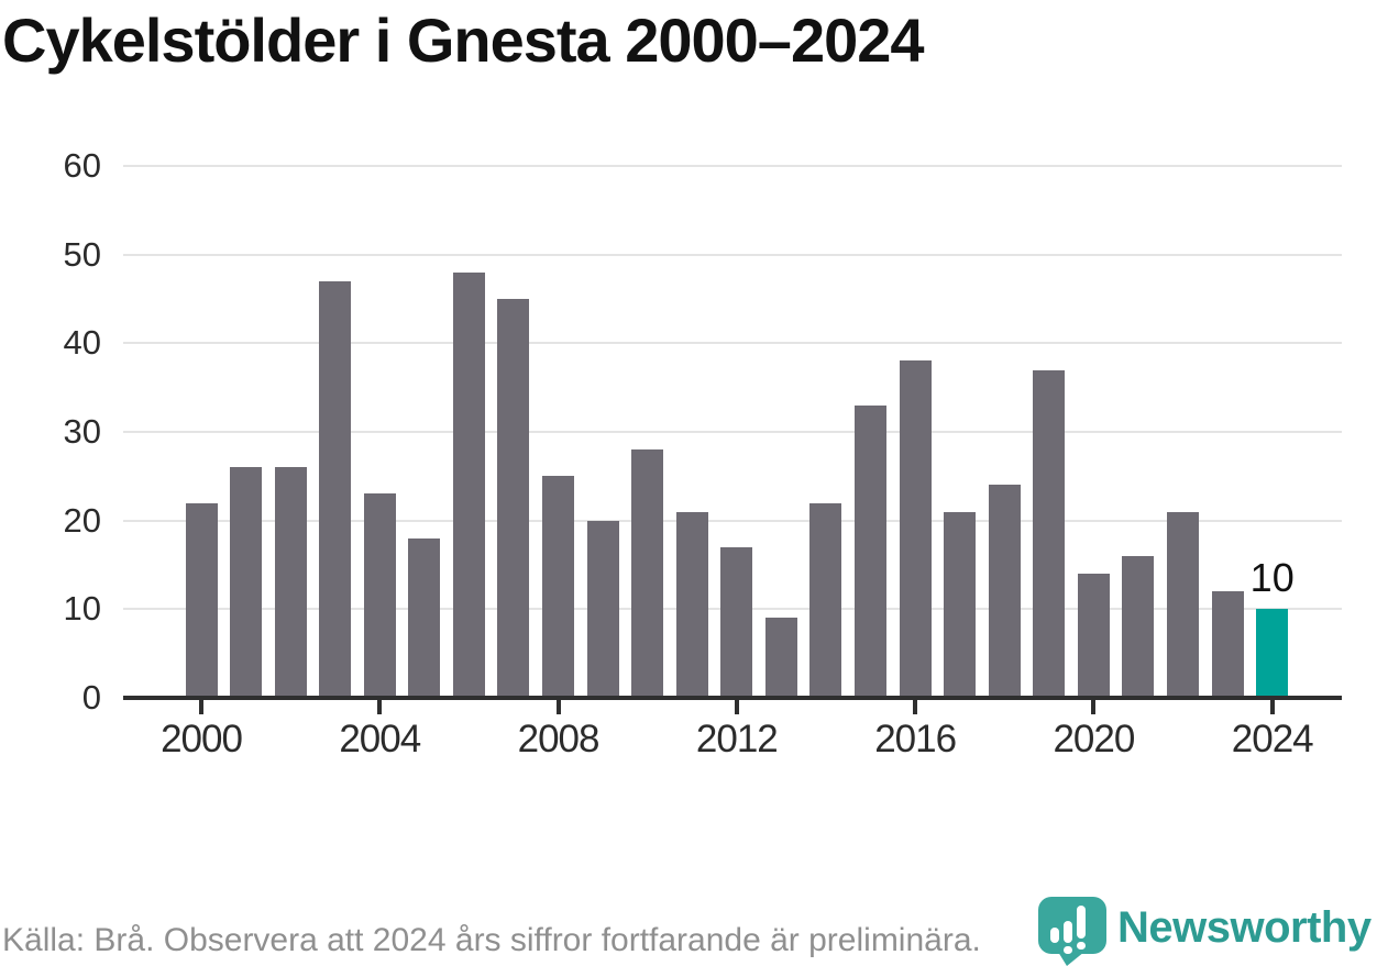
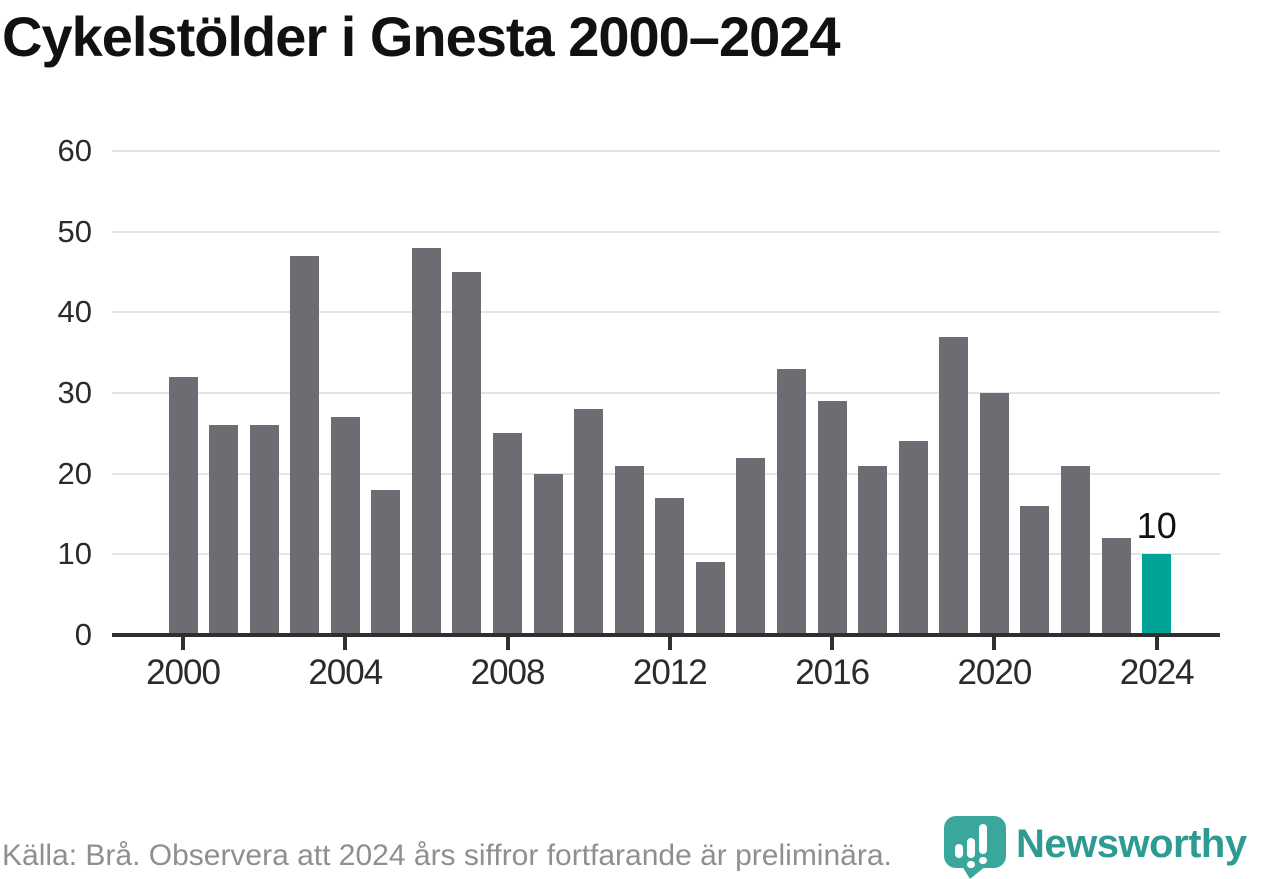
2000: 22 -> 32
2004: 23 -> 27
2016: 38 -> 29
2020: 14 -> 30
